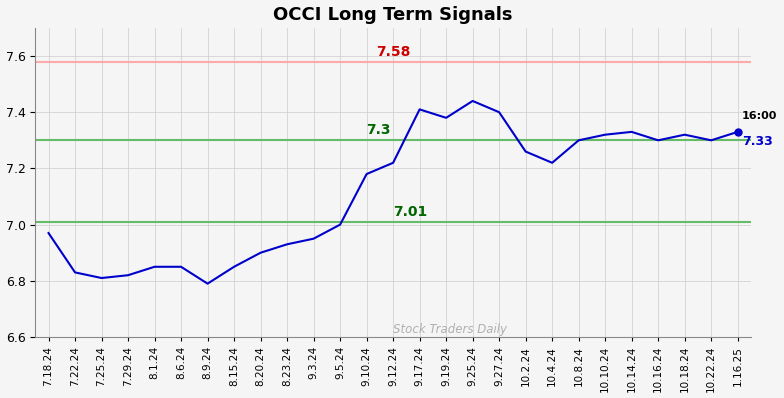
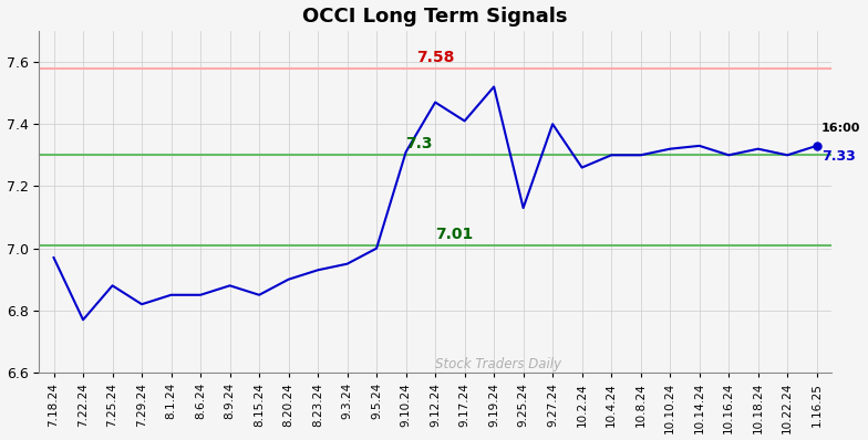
7.22.24: 6.83 -> 6.77
7.25.24: 6.81 -> 6.88
8.9.24: 6.79 -> 6.88
9.10.24: 7.18 -> 7.31
9.12.24: 7.22 -> 7.47
9.19.24: 7.38 -> 7.52
9.25.24: 7.44 -> 7.13
10.4.24: 7.22 -> 7.30
